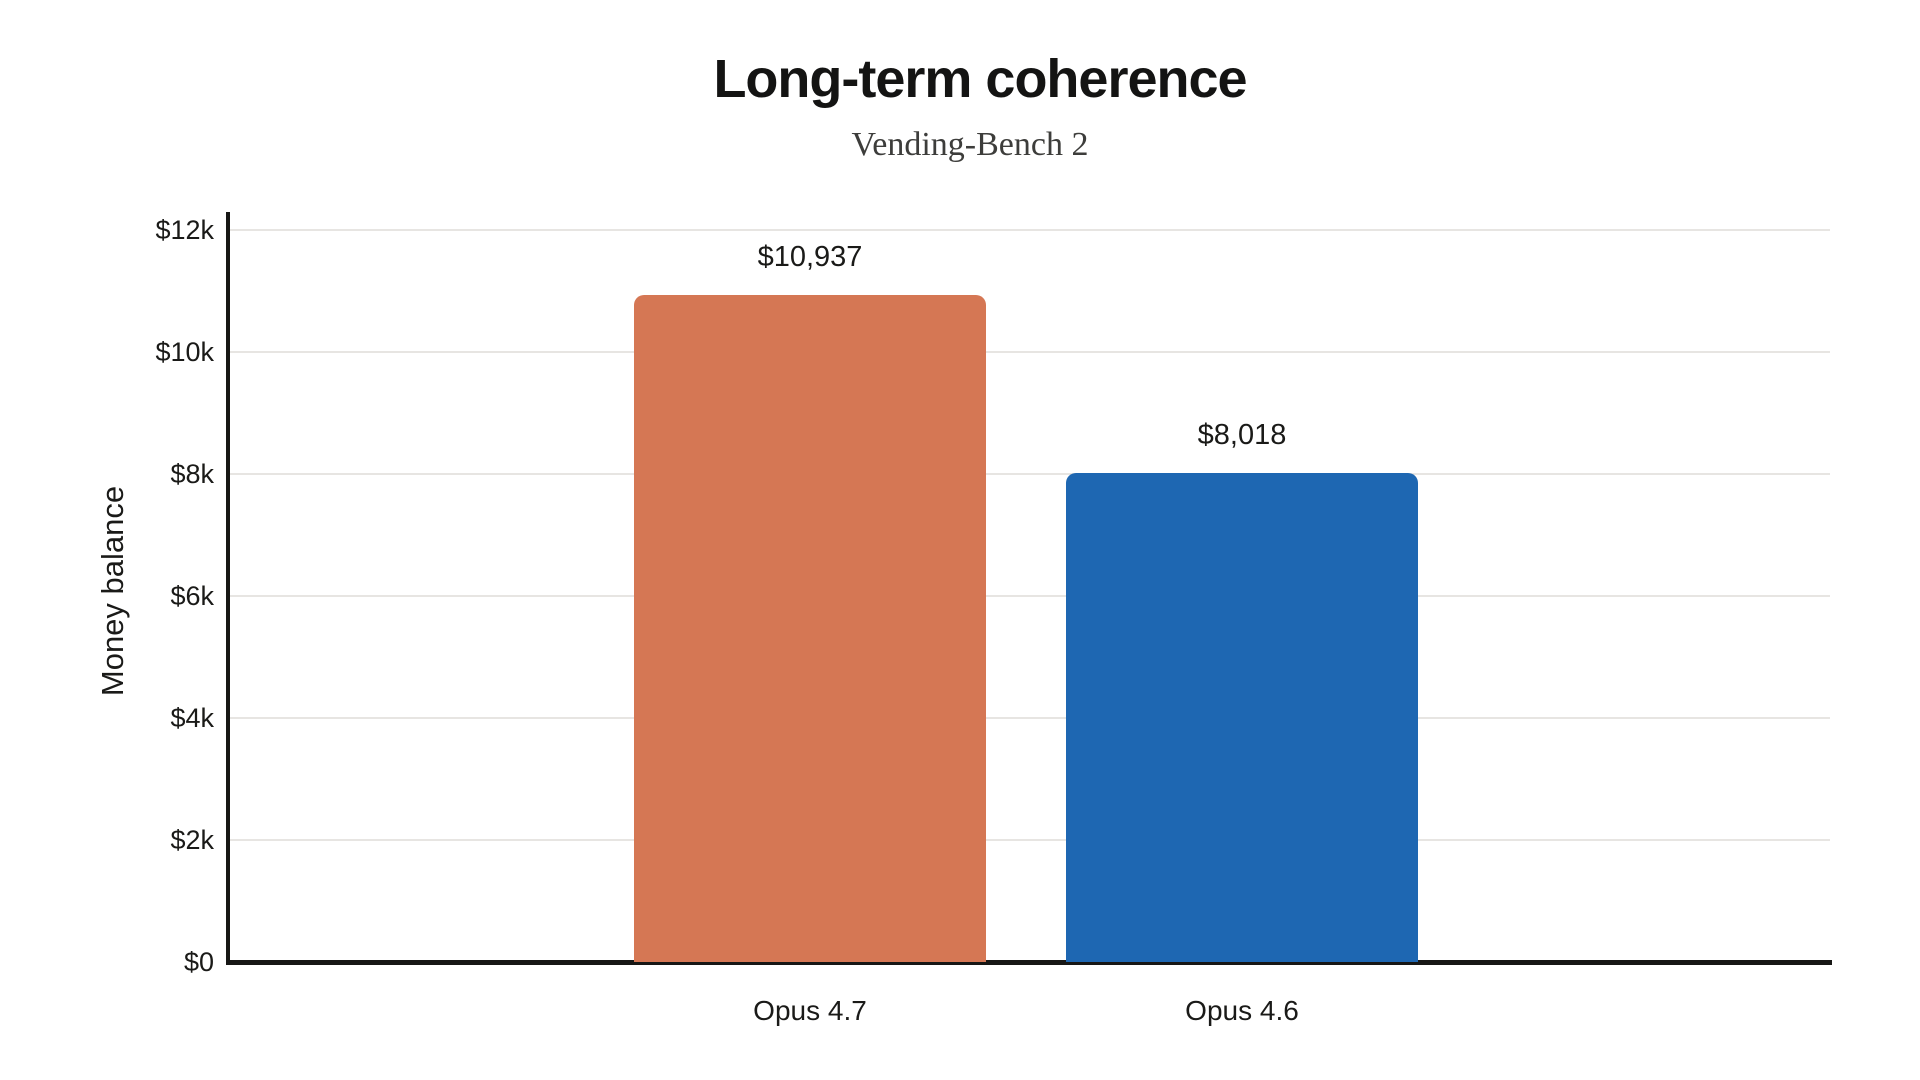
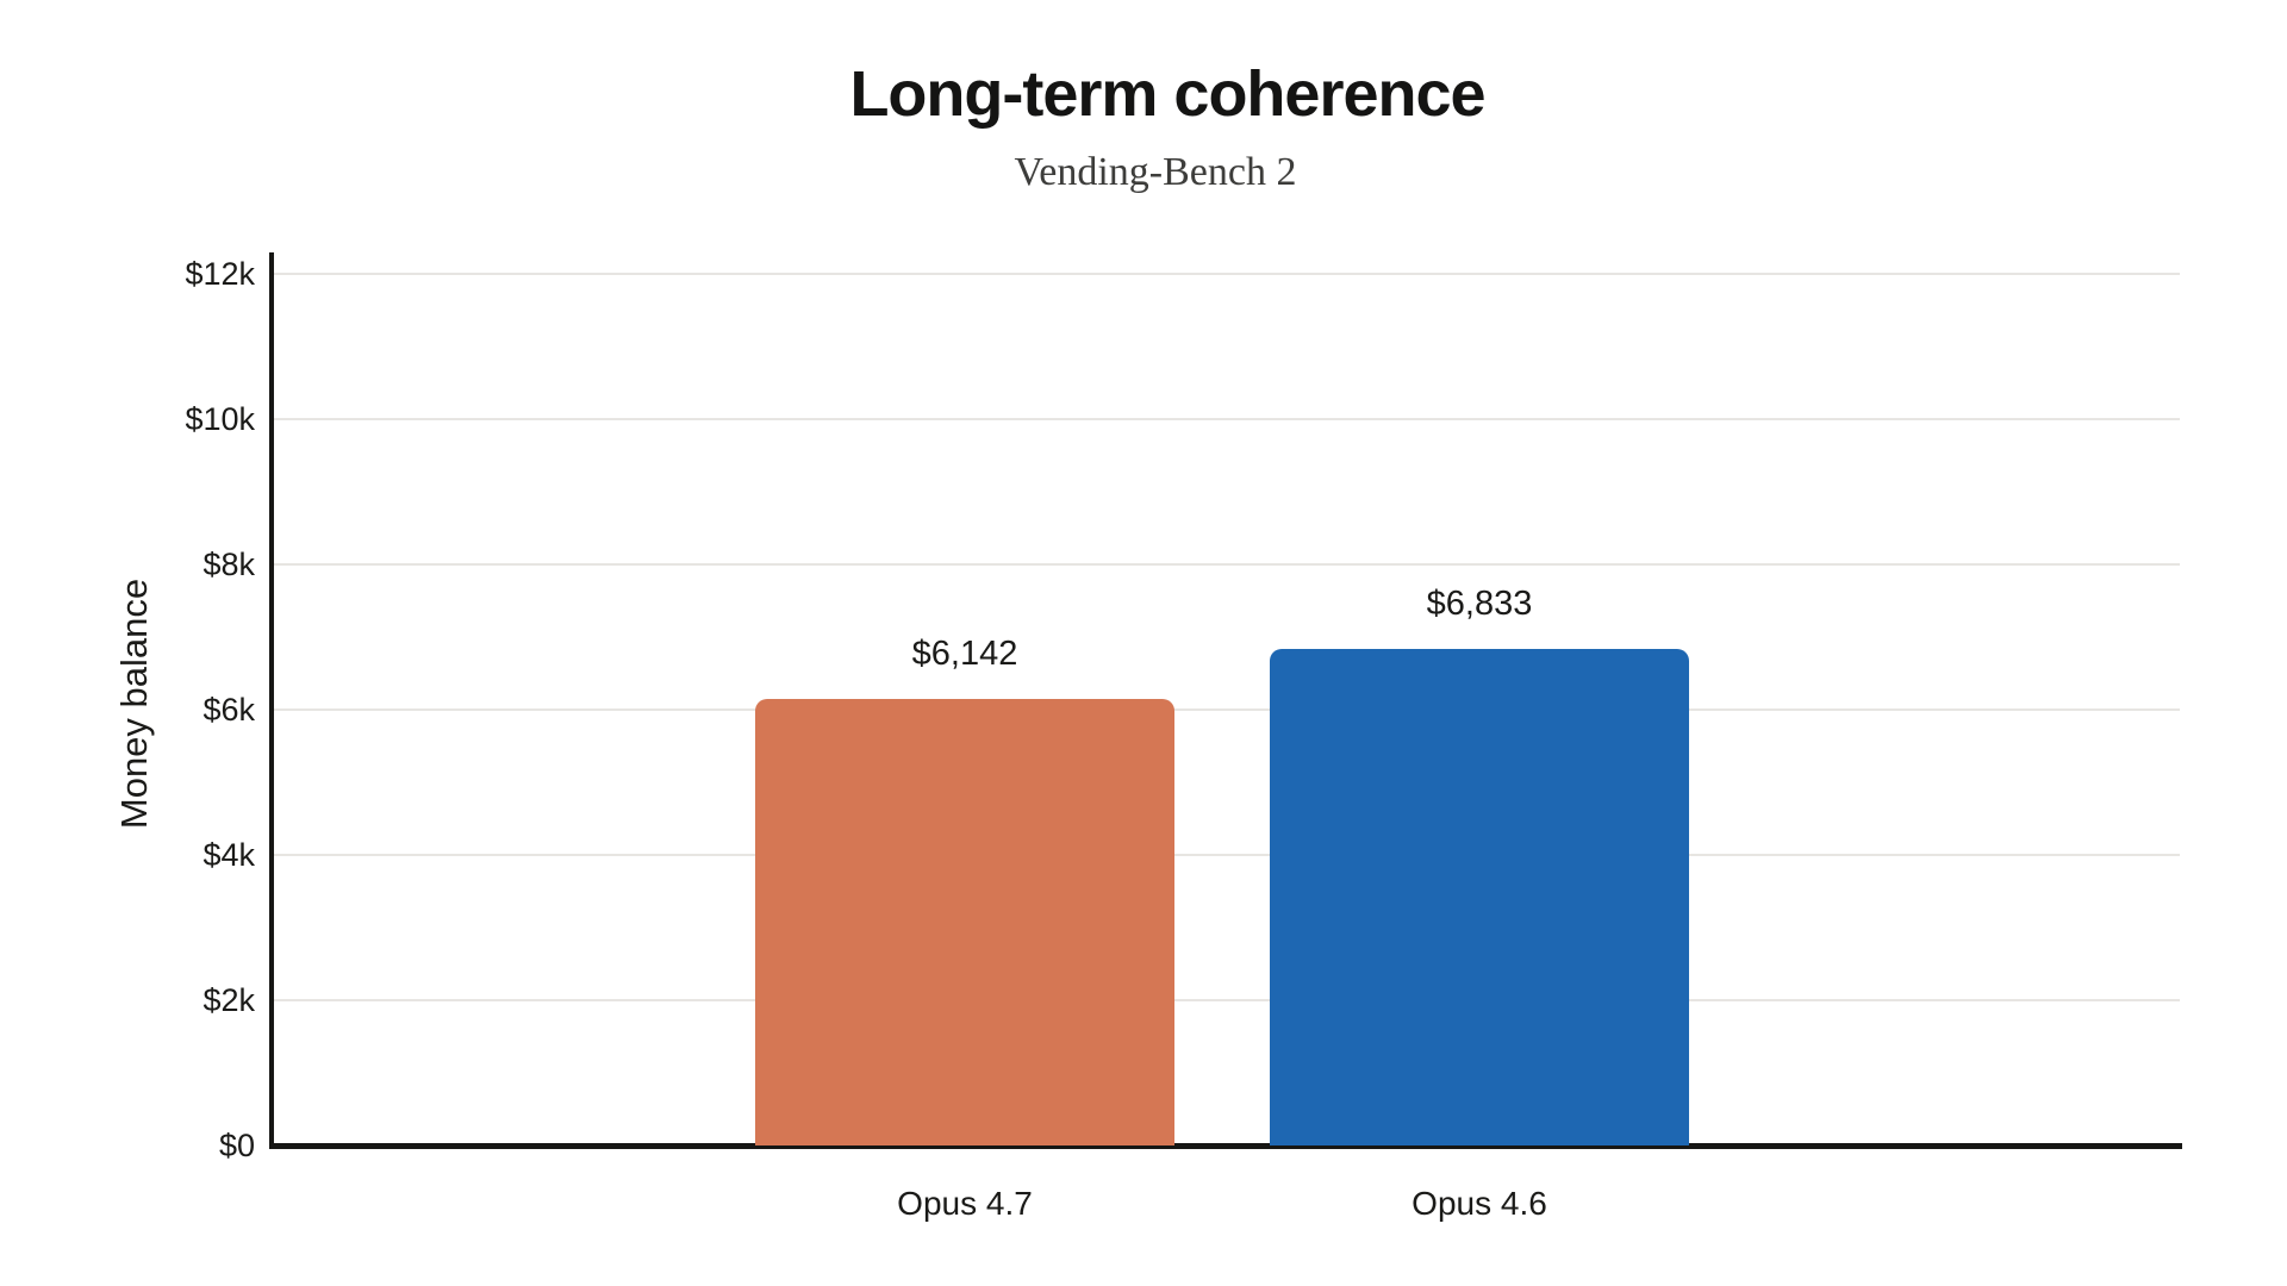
Opus 4.7: $10,937 -> $6,142
Opus 4.6: $8,018 -> $6,833
